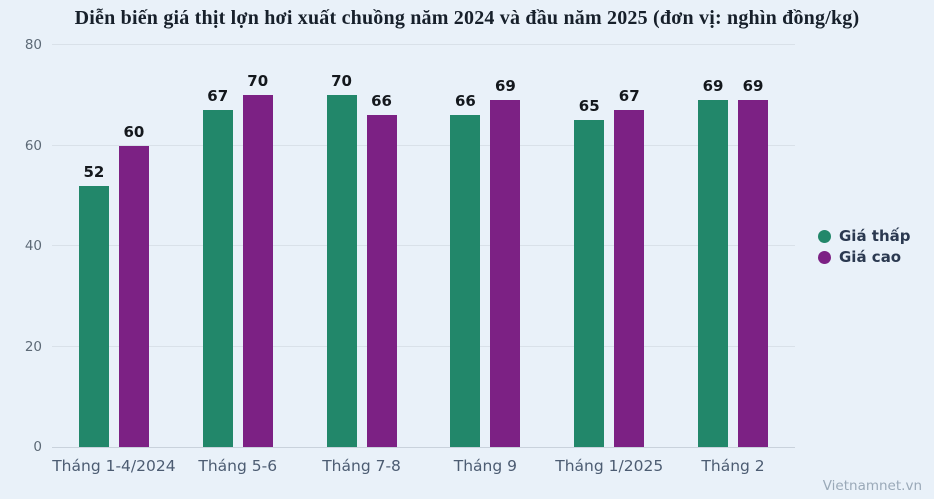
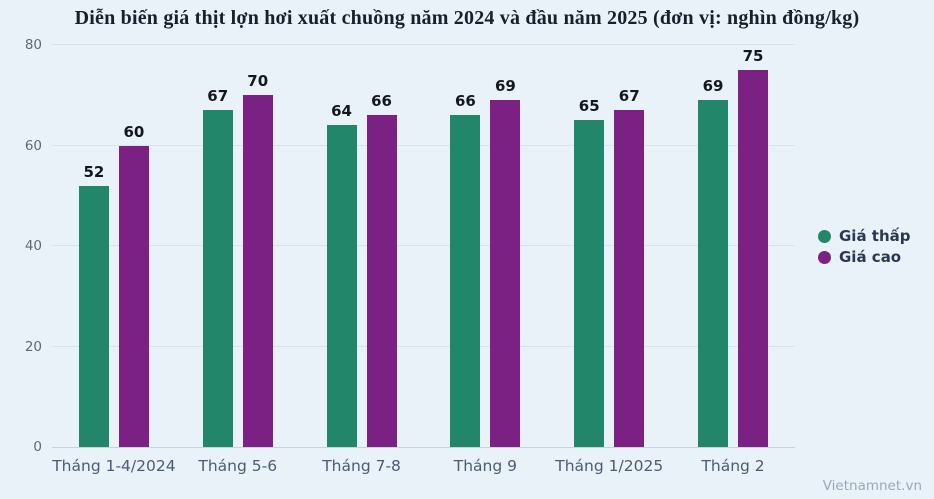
Giá thấp/Tháng 7-8: 70 -> 64
Giá cao/Tháng 2: 69 -> 75
